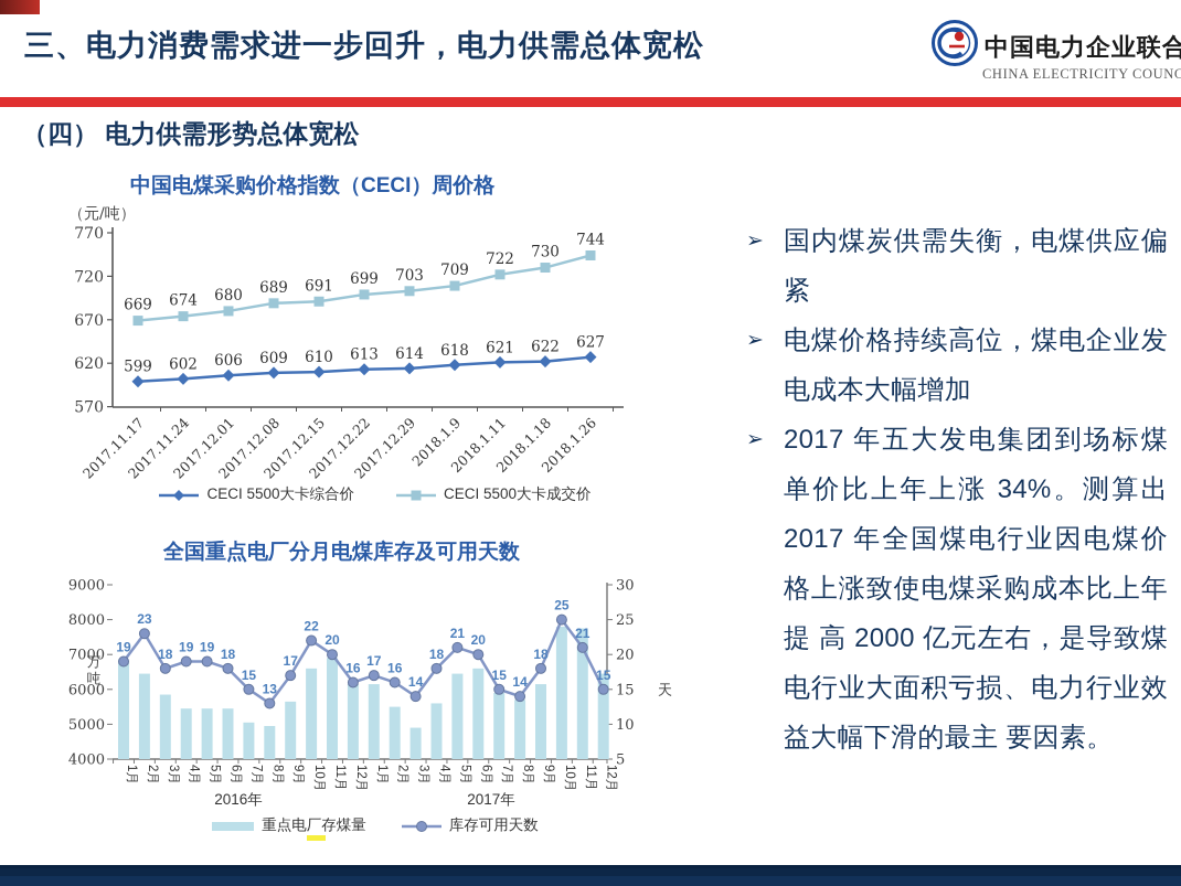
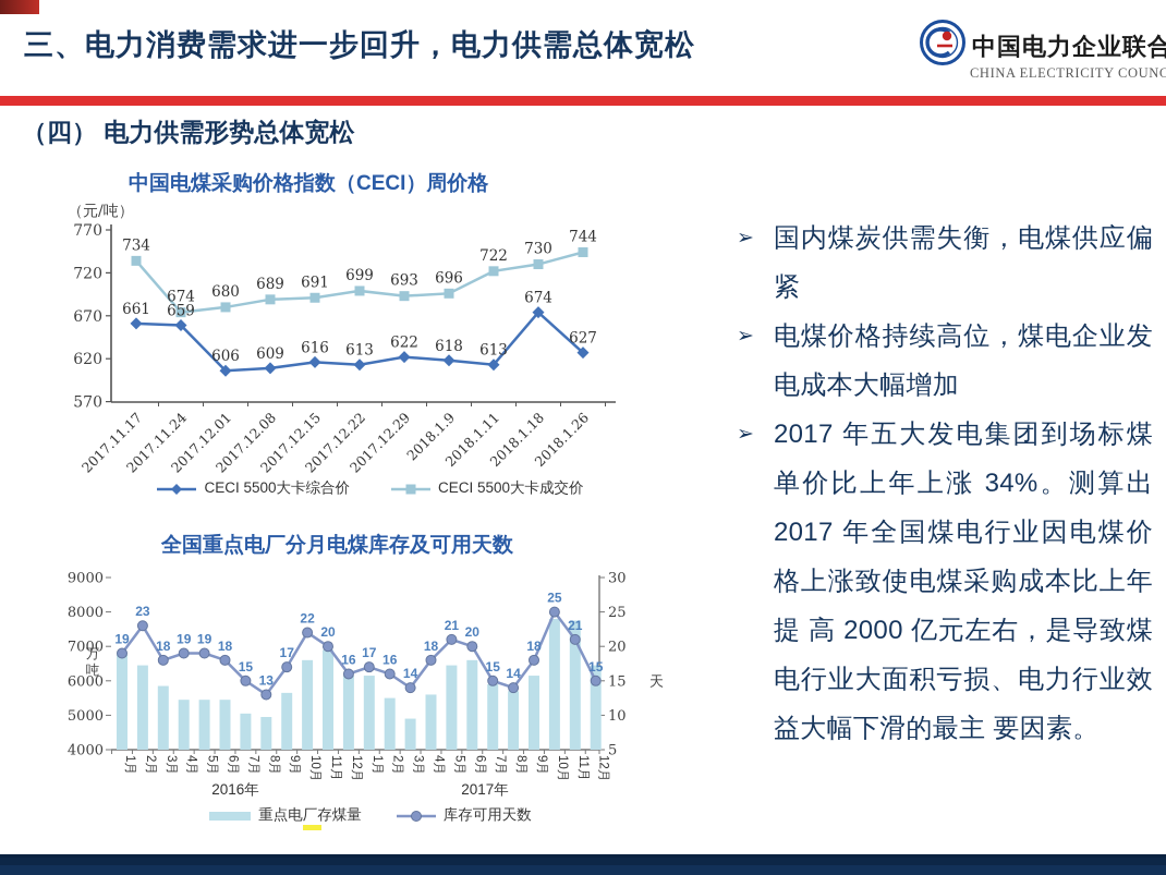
中国电煤采购价格指数（CECI）周价格/CECI 5500大卡综合价/2017.11.17: 599 -> 661
中国电煤采购价格指数（CECI）周价格/CECI 5500大卡成交价/2017.11.17: 669 -> 734
中国电煤采购价格指数（CECI）周价格/CECI 5500大卡综合价/2017.11.24: 602 -> 659
中国电煤采购价格指数（CECI）周价格/CECI 5500大卡综合价/2017.12.15: 610 -> 616
中国电煤采购价格指数（CECI）周价格/CECI 5500大卡综合价/2017.12.29: 614 -> 622
中国电煤采购价格指数（CECI）周价格/CECI 5500大卡成交价/2017.12.29: 703 -> 693
中国电煤采购价格指数（CECI）周价格/CECI 5500大卡成交价/2018.1.9: 709 -> 696
中国电煤采购价格指数（CECI）周价格/CECI 5500大卡综合价/2018.1.11: 621 -> 613
中国电煤采购价格指数（CECI）周价格/CECI 5500大卡综合价/2018.1.18: 622 -> 674
